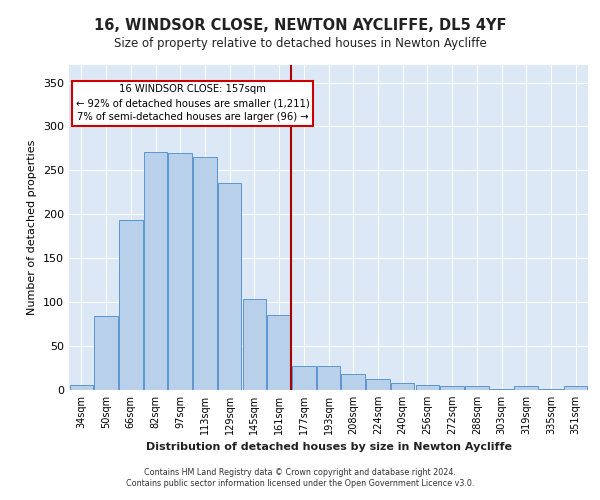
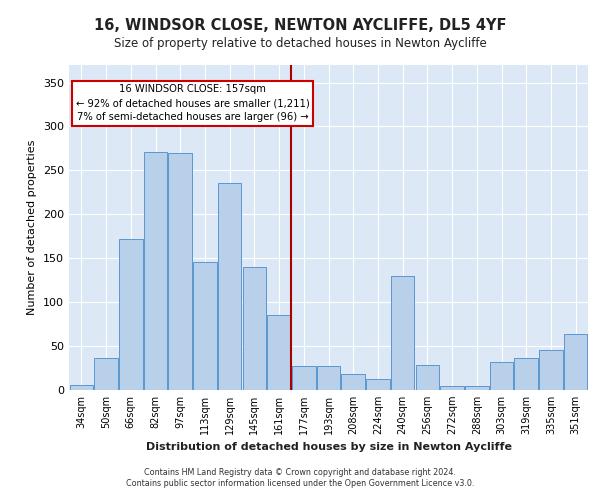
50sqm: 84 -> 36
66sqm: 193 -> 172
113sqm: 265 -> 146
145sqm: 104 -> 140
240sqm: 8 -> 130
256sqm: 6 -> 28
303sqm: 1 -> 32
319sqm: 4 -> 36
335sqm: 1 -> 46
351sqm: 4 -> 64
